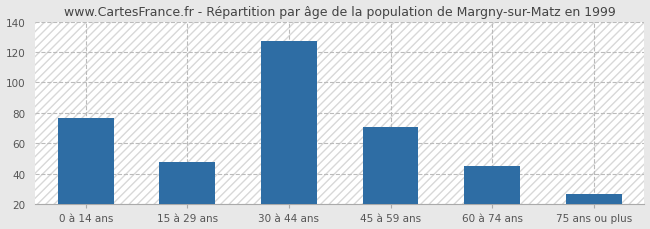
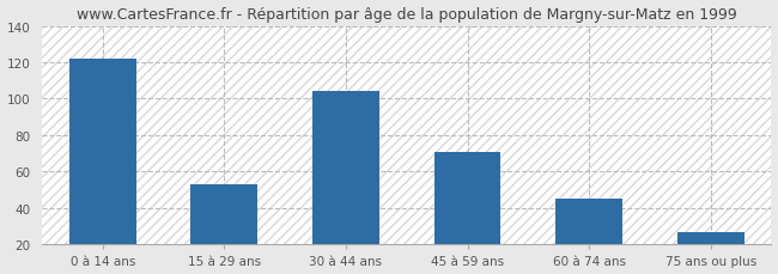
0 à 14 ans: 77 -> 122
15 à 29 ans: 48 -> 53
30 à 44 ans: 127 -> 104
